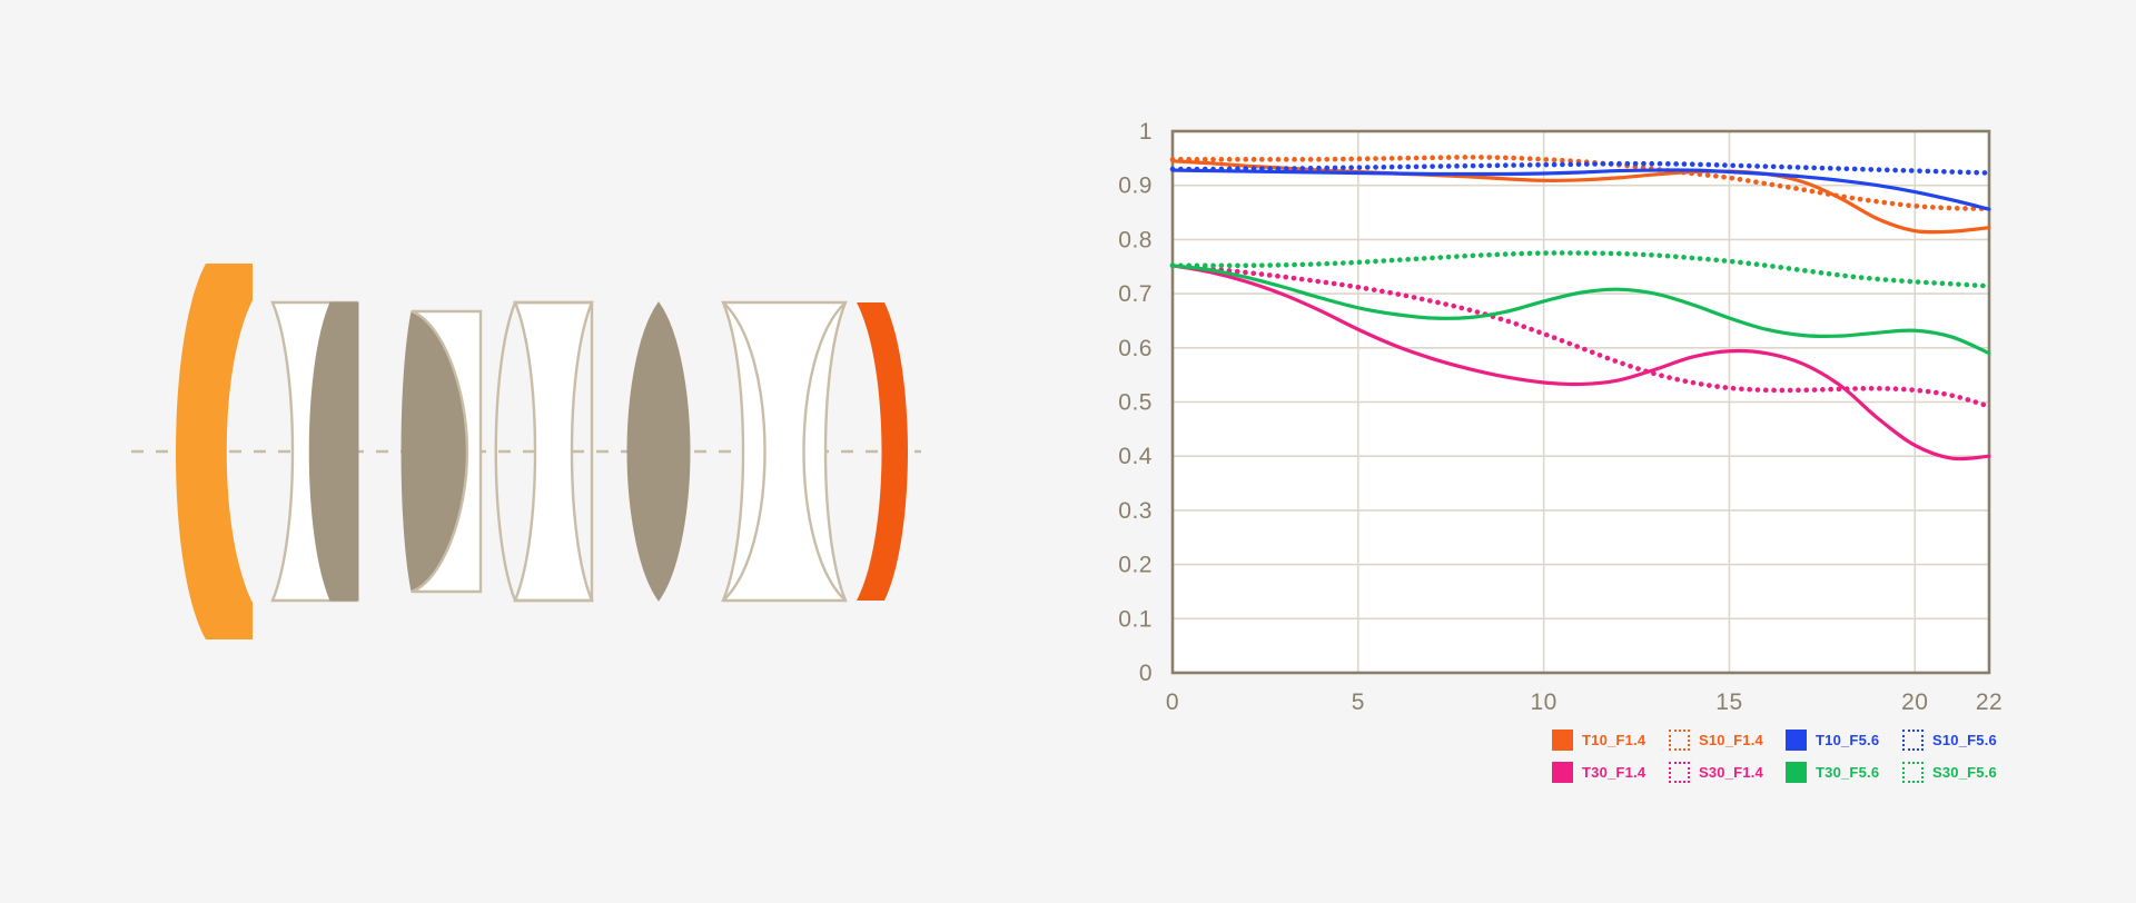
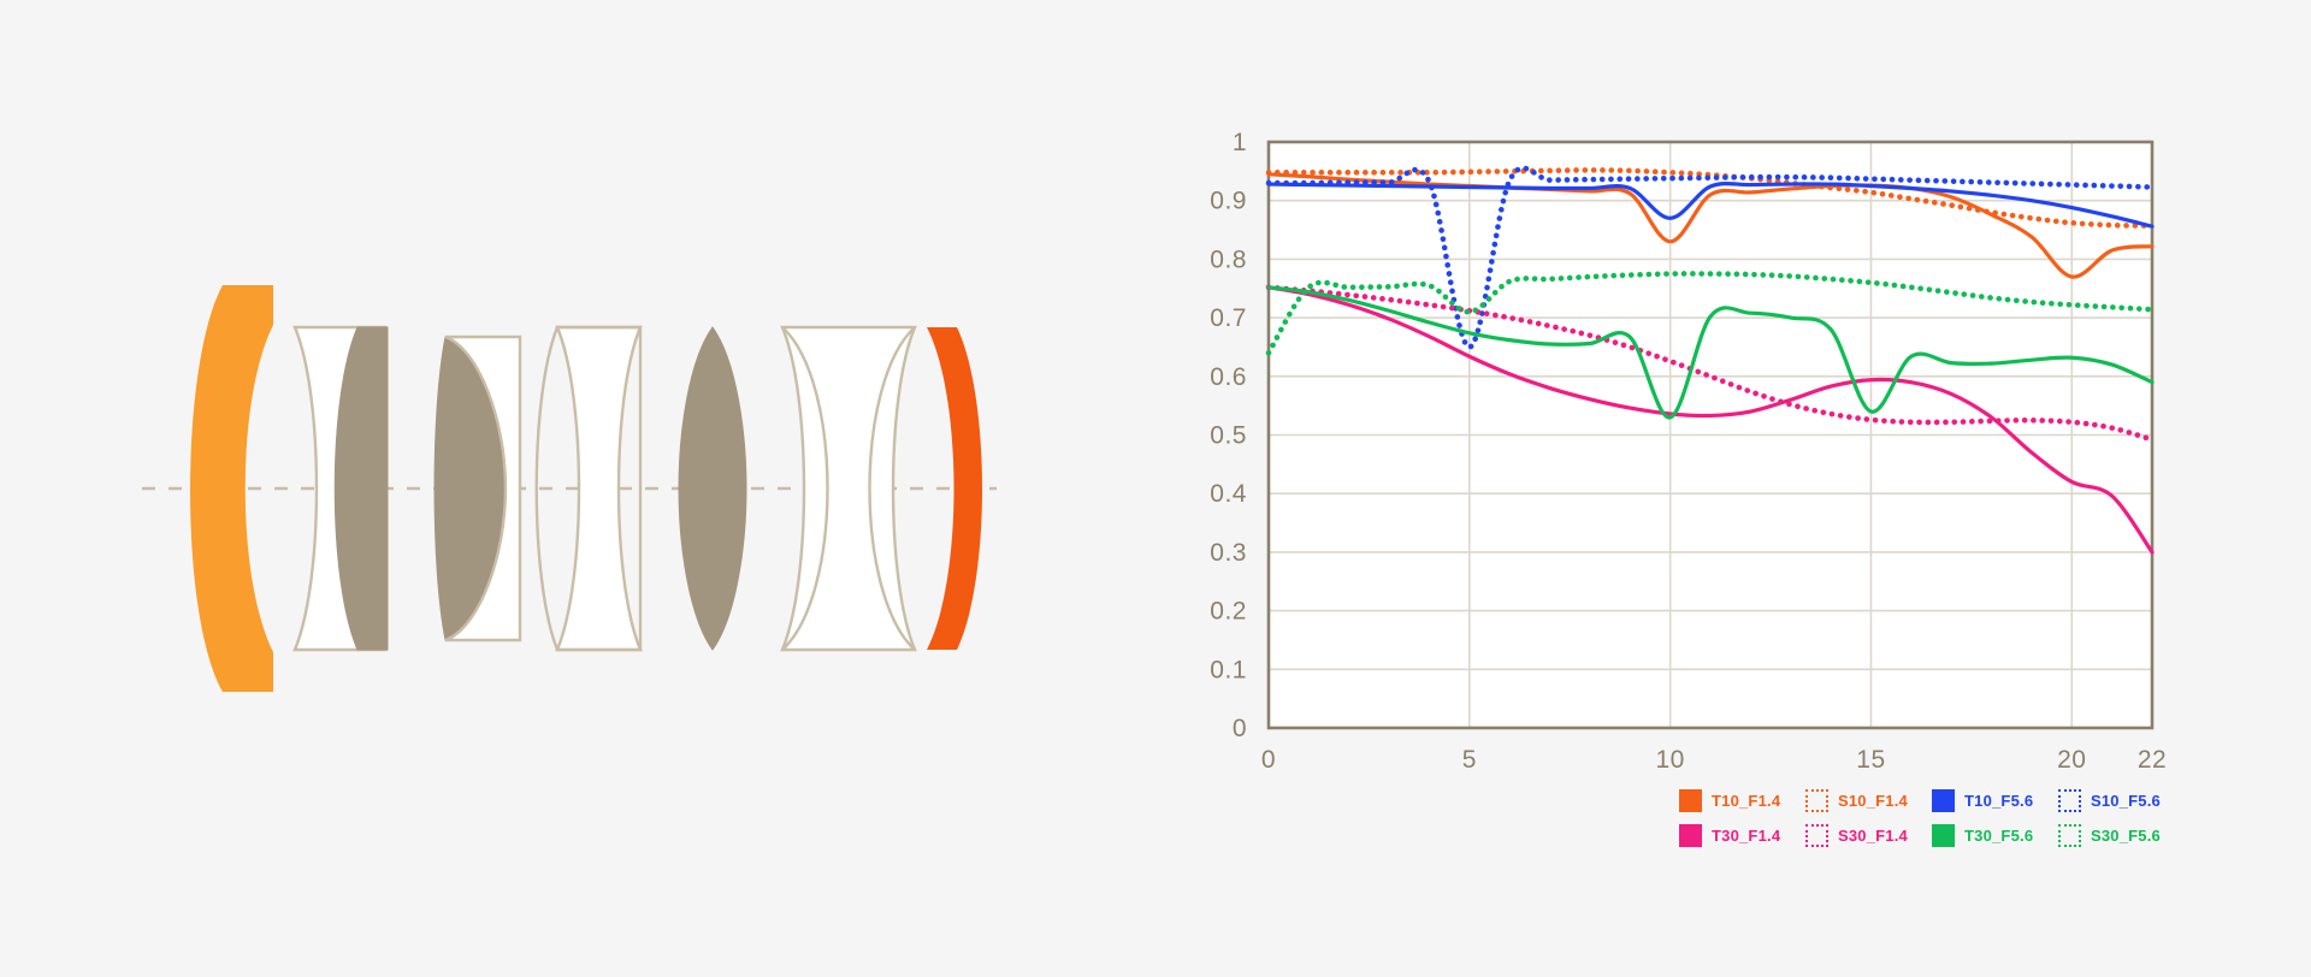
S30_F5.6/0: 0.75 -> 0.64
S10_F5.6/5: 0.93 -> 0.65
S30_F5.6/5: 0.76 -> 0.71
T10_F1.4/10: 0.91 -> 0.83
T10_F5.6/10: 0.92 -> 0.87
T30_F5.6/10: 0.69 -> 0.53
T30_F5.6/15: 0.66 -> 0.54
T10_F1.4/20: 0.82 -> 0.77
T30_F1.4/22: 0.40 -> 0.30
